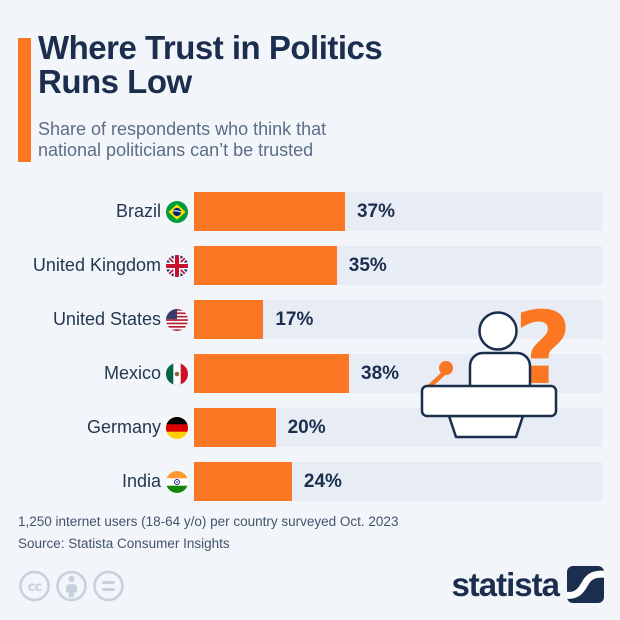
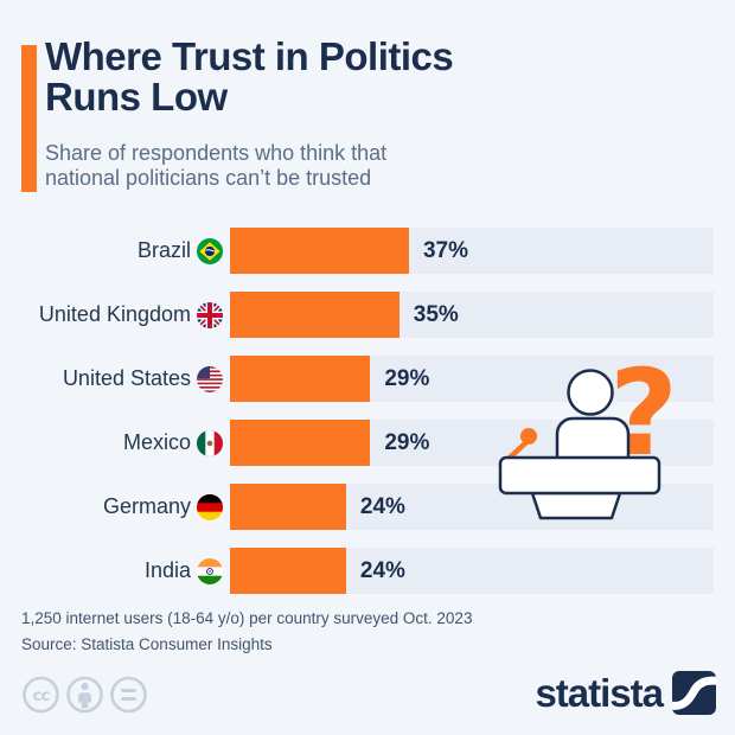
United States: 17% -> 29%
Mexico: 38% -> 29%
Germany: 20% -> 24%
